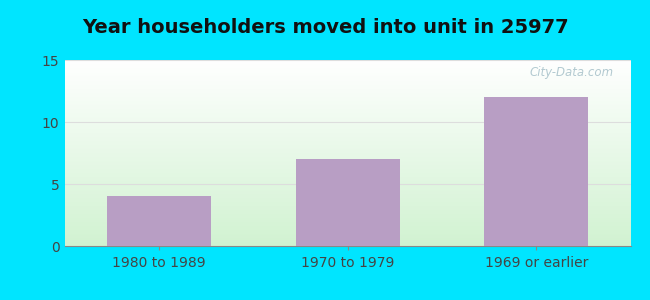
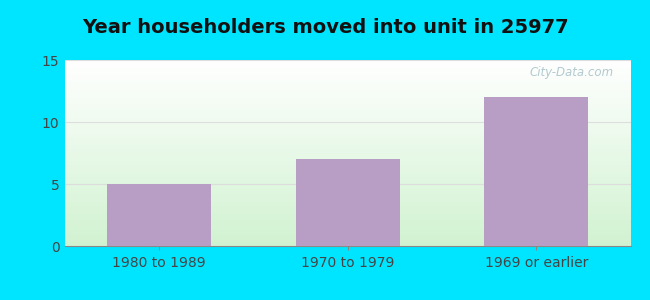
1980 to 1989: 4 -> 5
